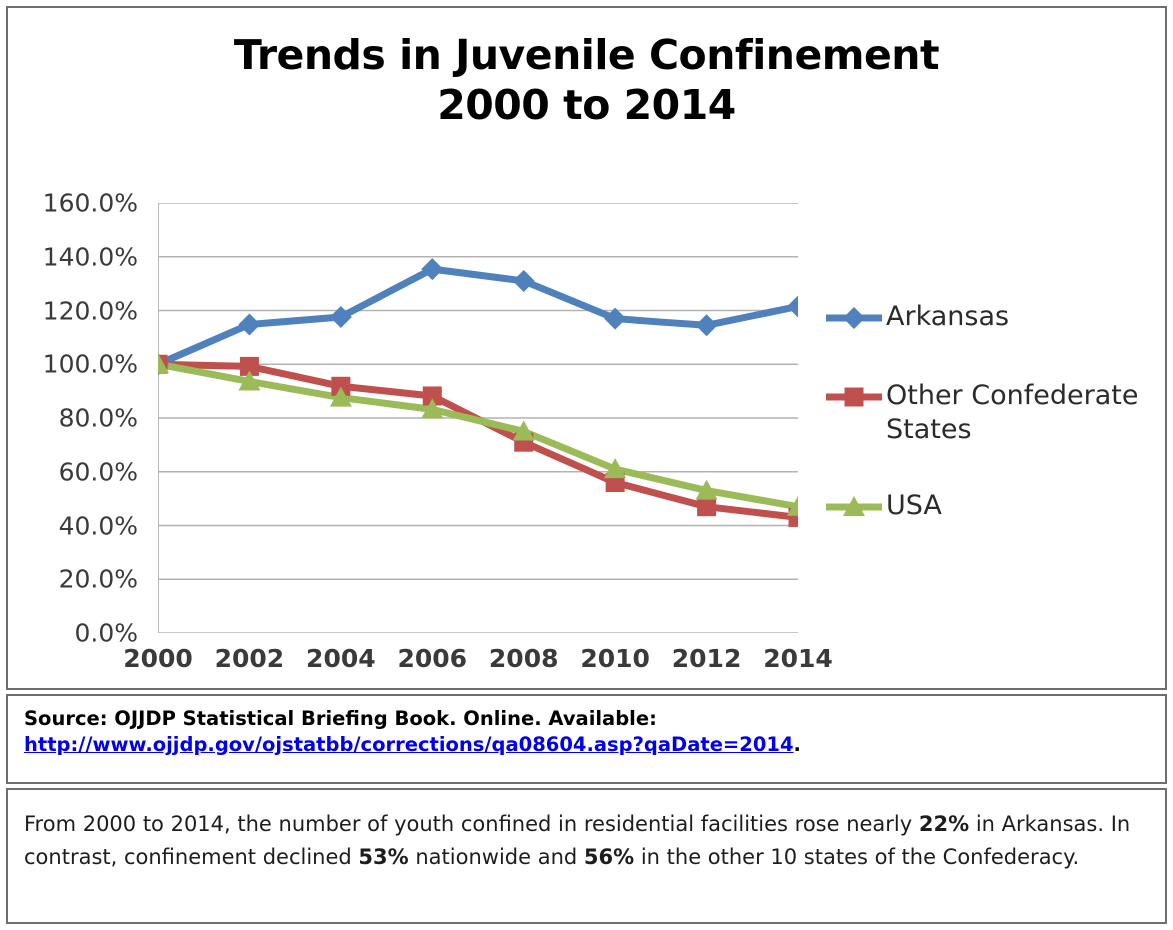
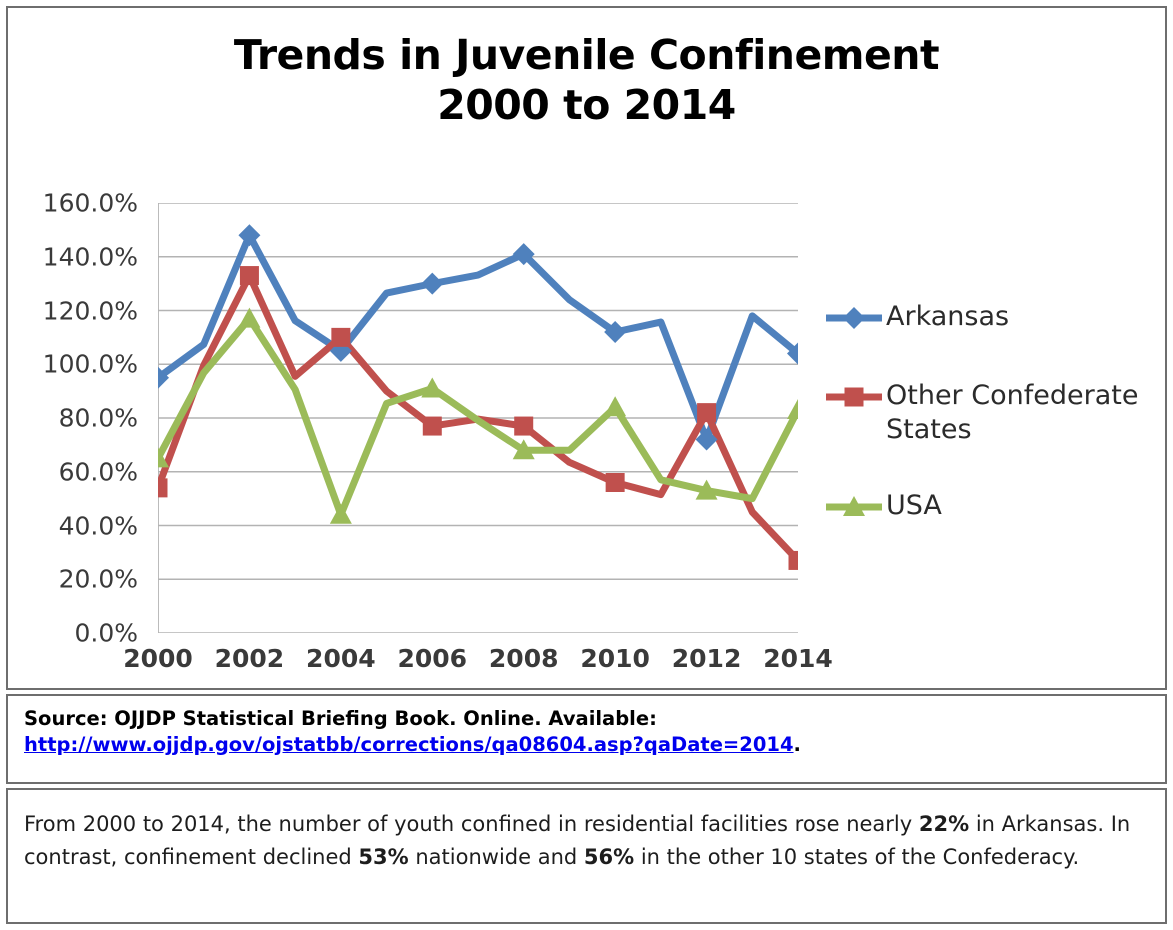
Arkansas/2000: 100% -> 95%
Other Confederate States/2000: 100% -> 54%
USA/2000: 100% -> 65%
Arkansas/2002: 115% -> 148%
Other Confederate States/2002: 99% -> 133%
USA/2002: 94% -> 117%
Arkansas/2004: 118% -> 105%
Other Confederate States/2004: 92% -> 110%
USA/2004: 88% -> 44%
Arkansas/2006: 135% -> 130%
Other Confederate States/2006: 88% -> 77%
USA/2006: 83% -> 91%
Arkansas/2008: 131% -> 141%
Other Confederate States/2008: 71% -> 77%
USA/2008: 75% -> 68%
Arkansas/2010: 117% -> 112%
USA/2010: 61% -> 84%
Arkansas/2012: 114% -> 72%
Other Confederate States/2012: 47% -> 82%
Arkansas/2014: 122% -> 104%
Other Confederate States/2014: 43% -> 27%
USA/2014: 47% -> 83%
